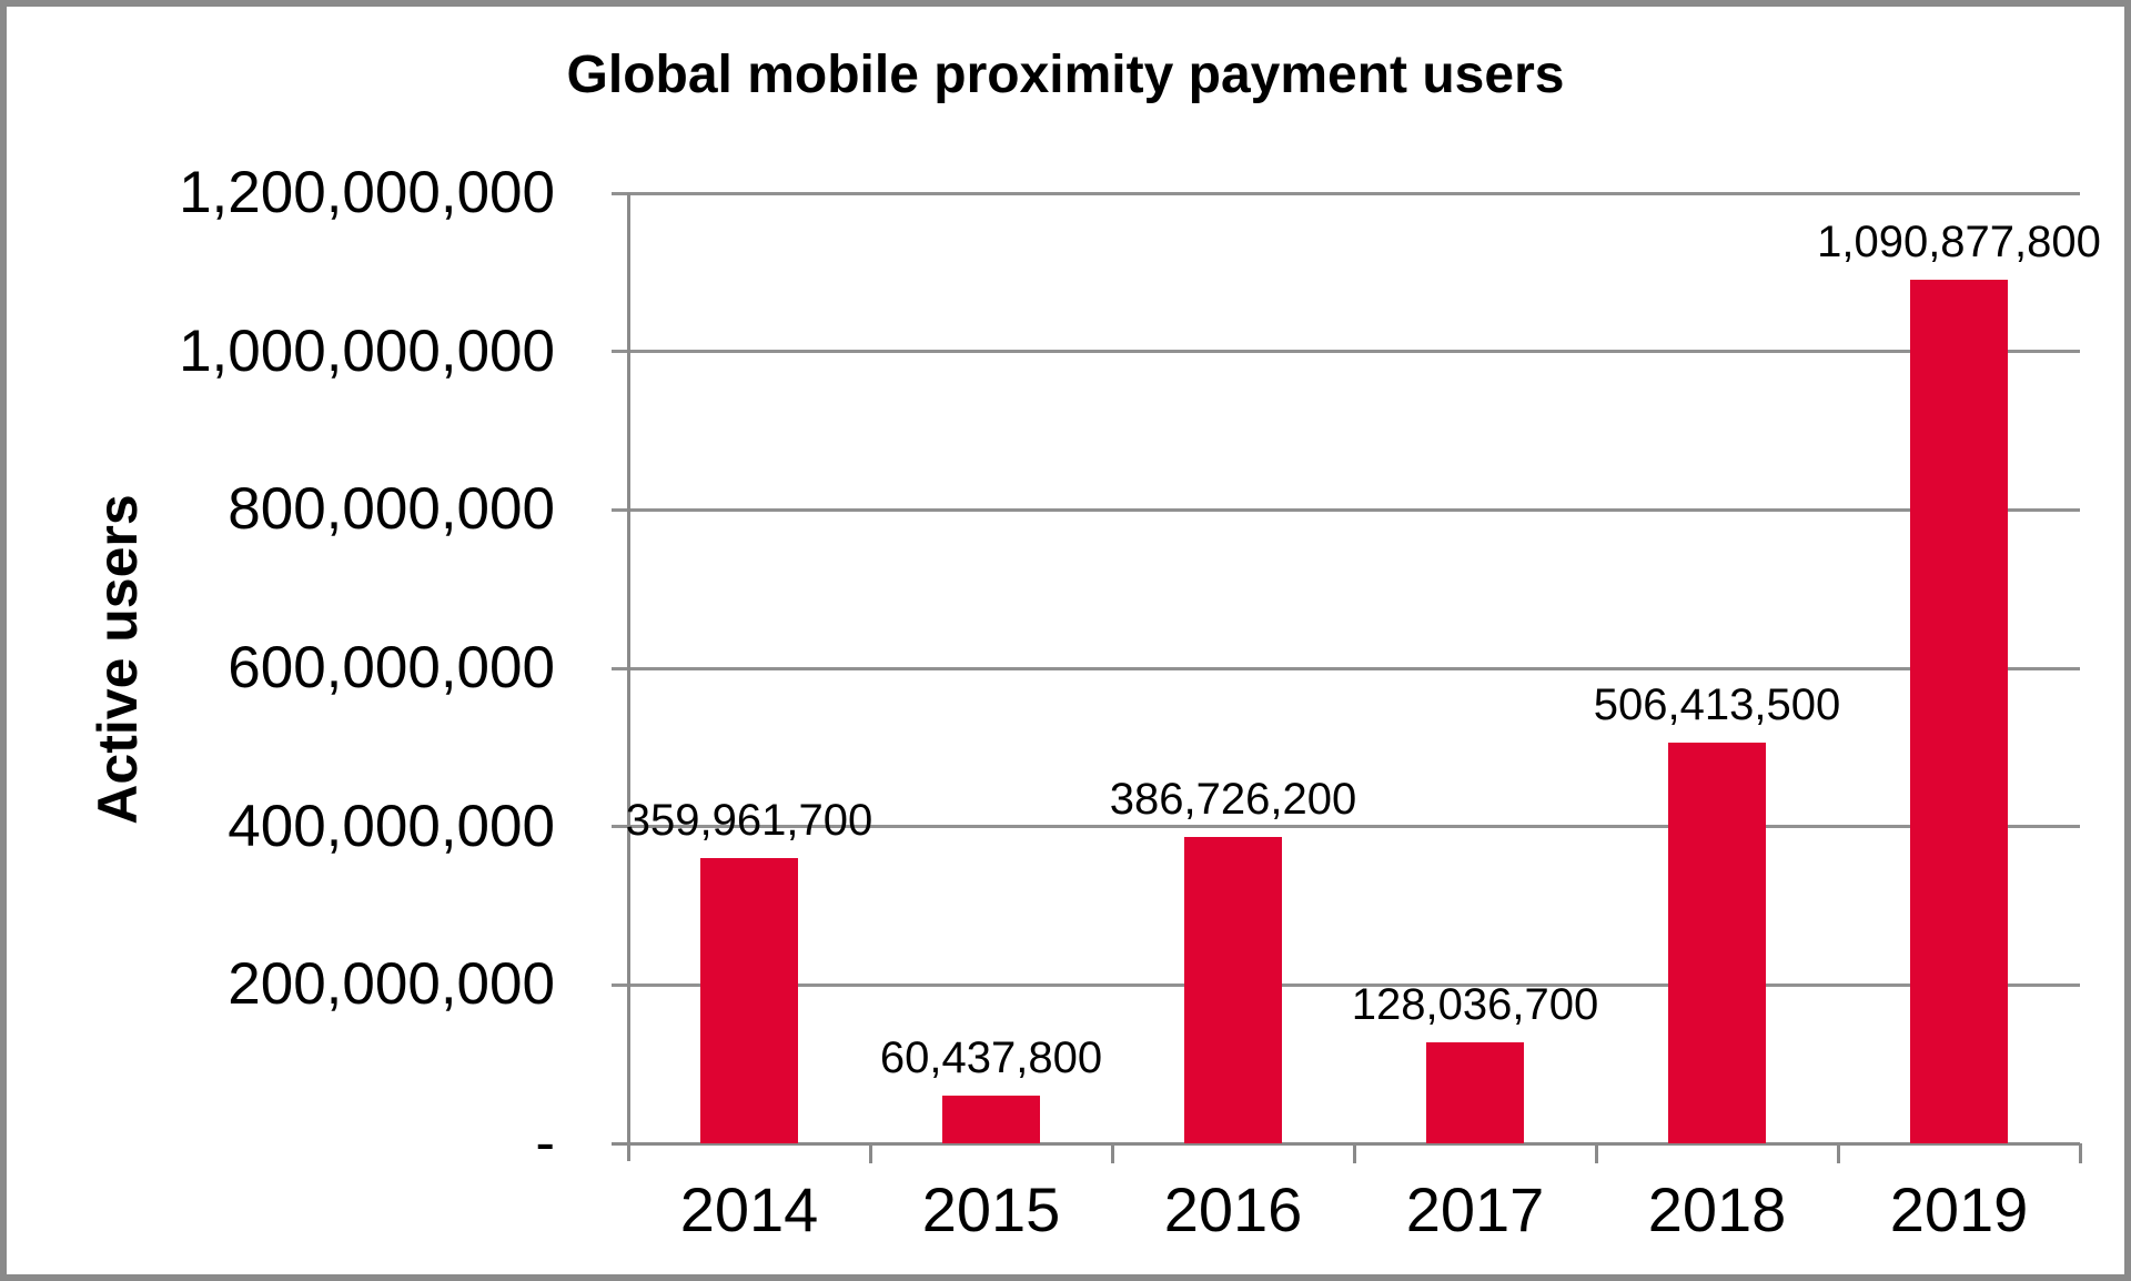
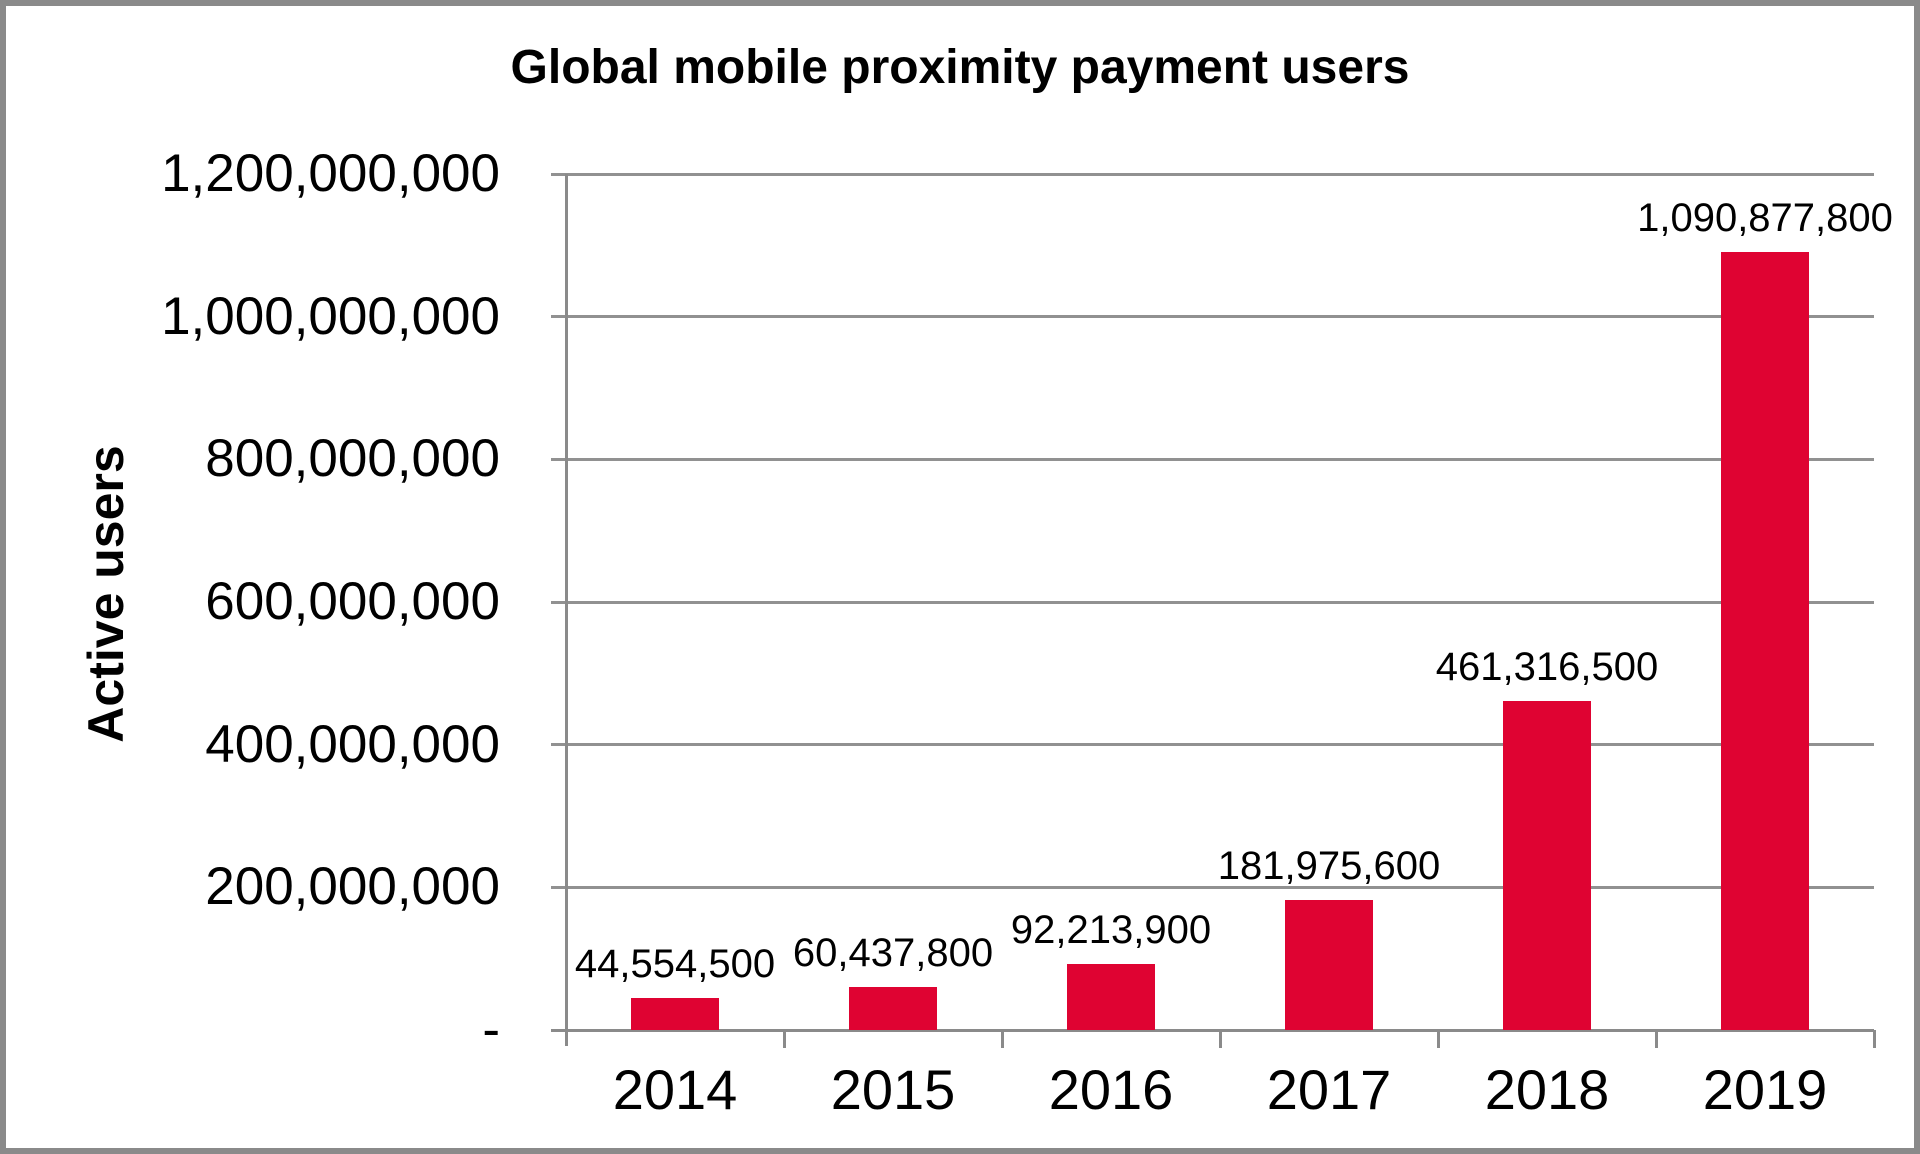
2014: 359,961,700 -> 44,554,500
2016: 386,726,200 -> 92,213,900
2017: 128,036,700 -> 181,975,600
2018: 506,413,500 -> 461,316,500
